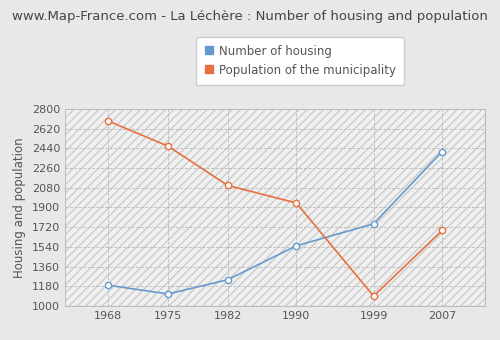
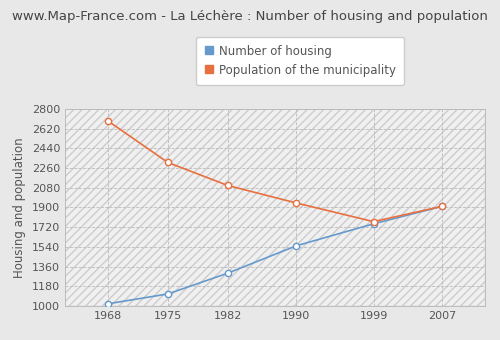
Number of housing/1968: 1190 -> 1020
Population of the municipality/1975: 2460 -> 2310
Number of housing/1982: 1240 -> 1300
Population of the municipality/1999: 1090 -> 1770
Number of housing/2007: 2410 -> 1910
Population of the municipality/2007: 1690 -> 1910
